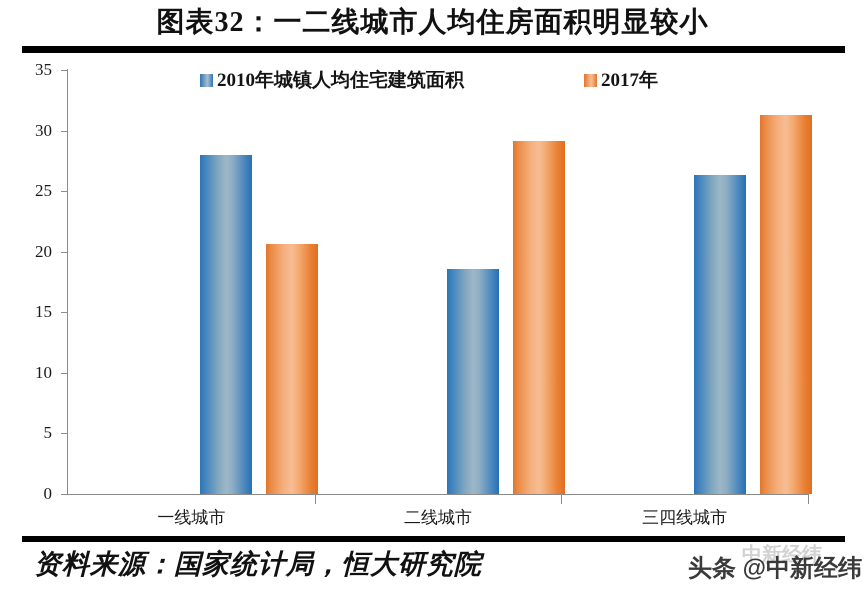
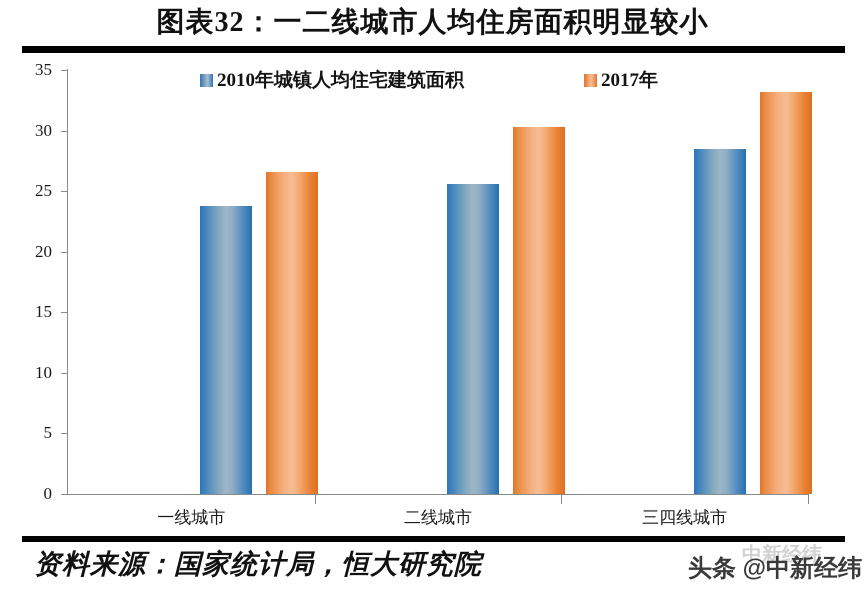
2010年城镇人均住宅建筑面积/一线城市: 28.0 -> 23.8
2017年/一线城市: 20.6 -> 26.6
2010年城镇人均住宅建筑面积/二线城市: 18.6 -> 25.6
2017年/二线城市: 29.1 -> 30.3
2010年城镇人均住宅建筑面积/三四线城市: 26.3 -> 28.5
2017年/三四线城市: 31.3 -> 33.2
